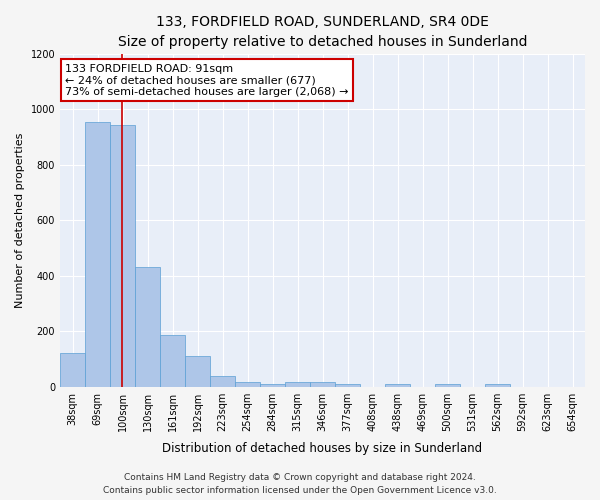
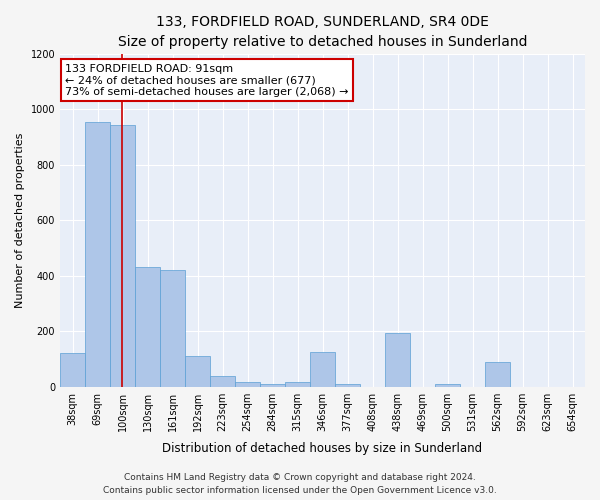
161sqm: 185 -> 420
346sqm: 15 -> 125
438sqm: 8 -> 195
562sqm: 10 -> 90
